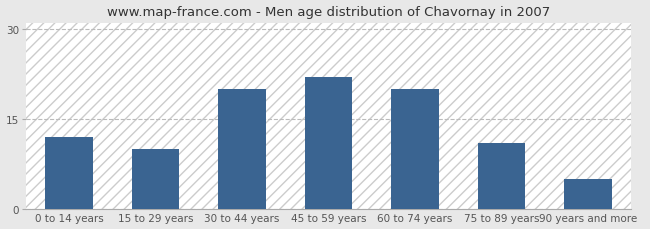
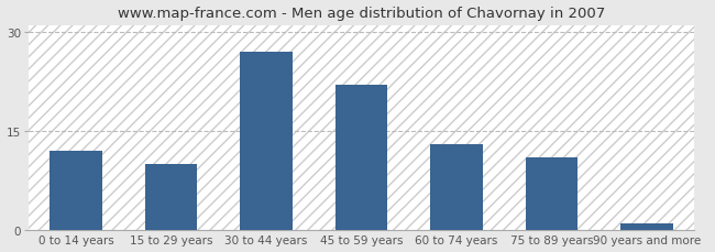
30 to 44 years: 20 -> 27
60 to 74 years: 20 -> 13
90 years and more: 5 -> 1
